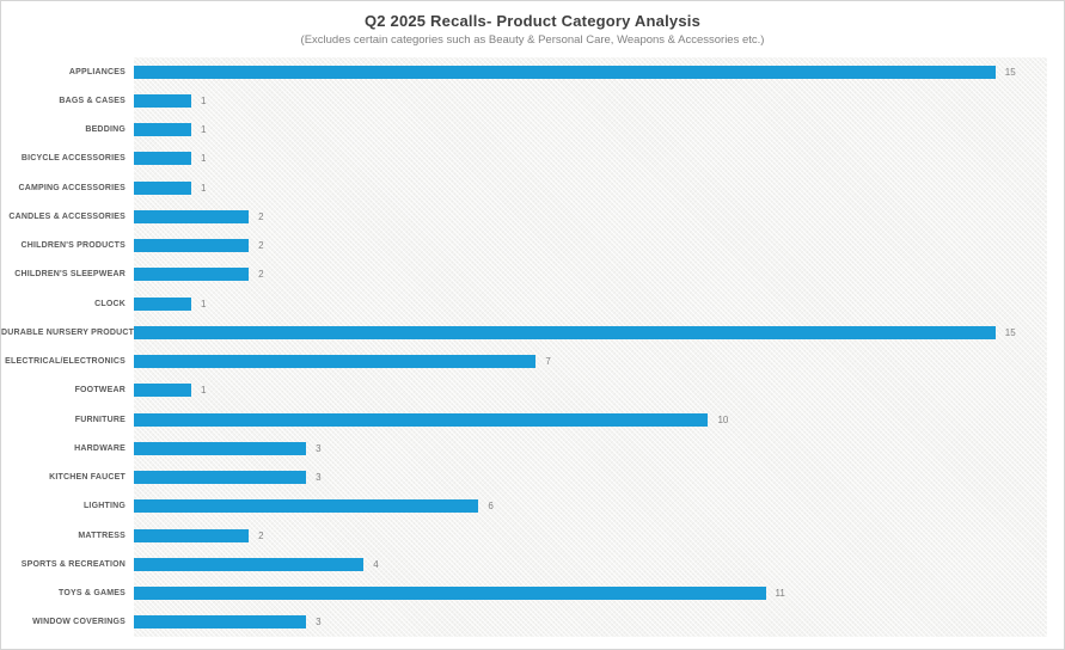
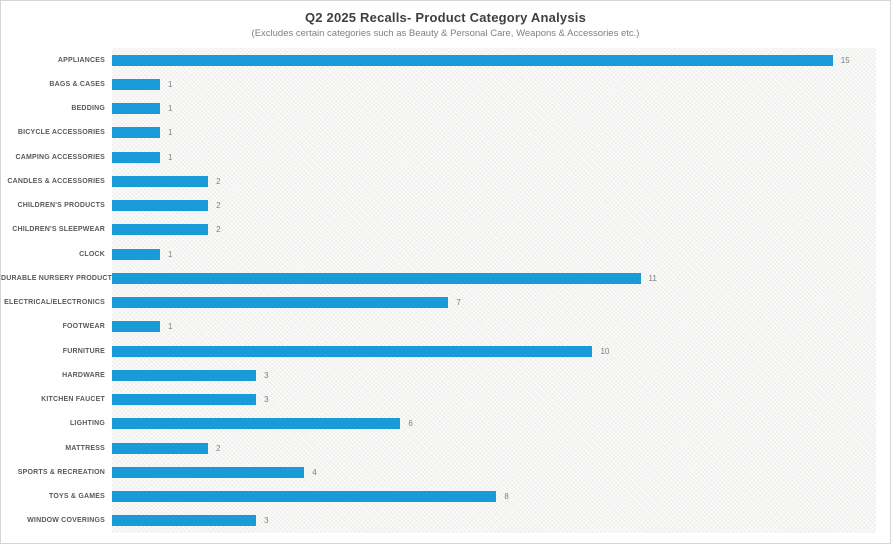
DURABLE NURSERY PRODUCT: 15 -> 11
TOYS & GAMES: 11 -> 8
